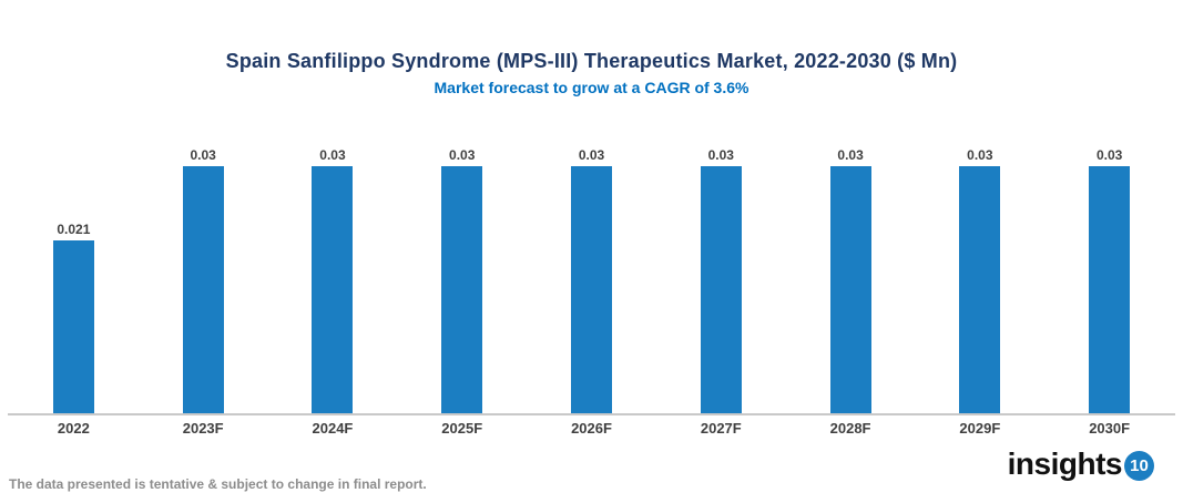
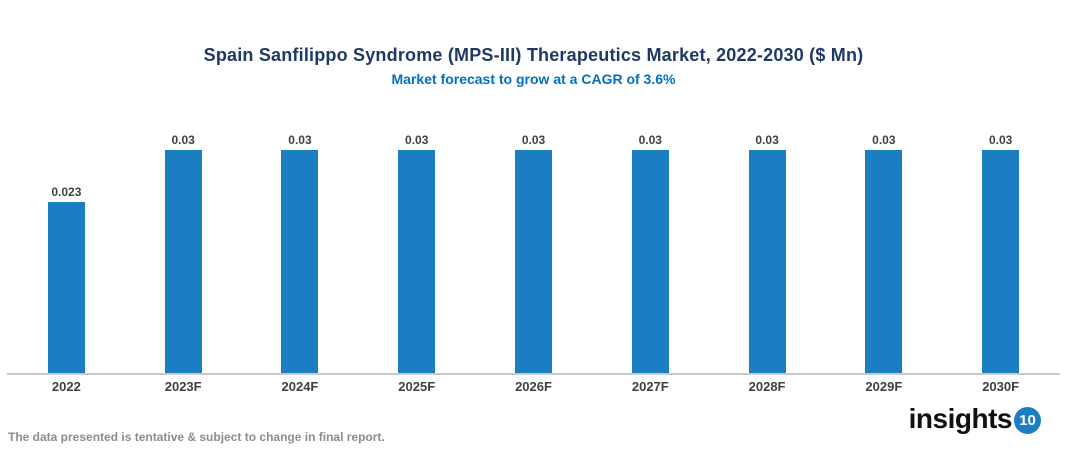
2022: 0.021 -> 0.023
